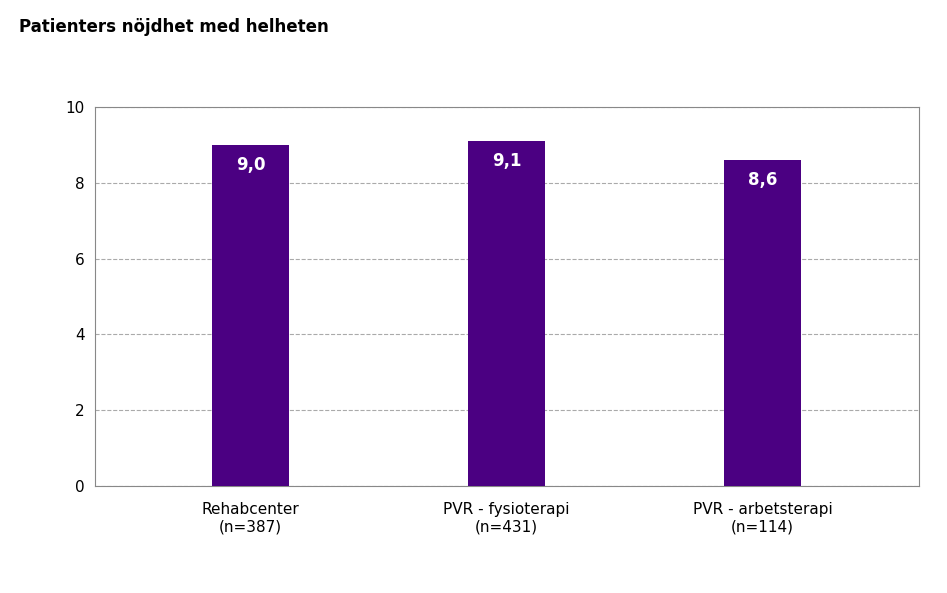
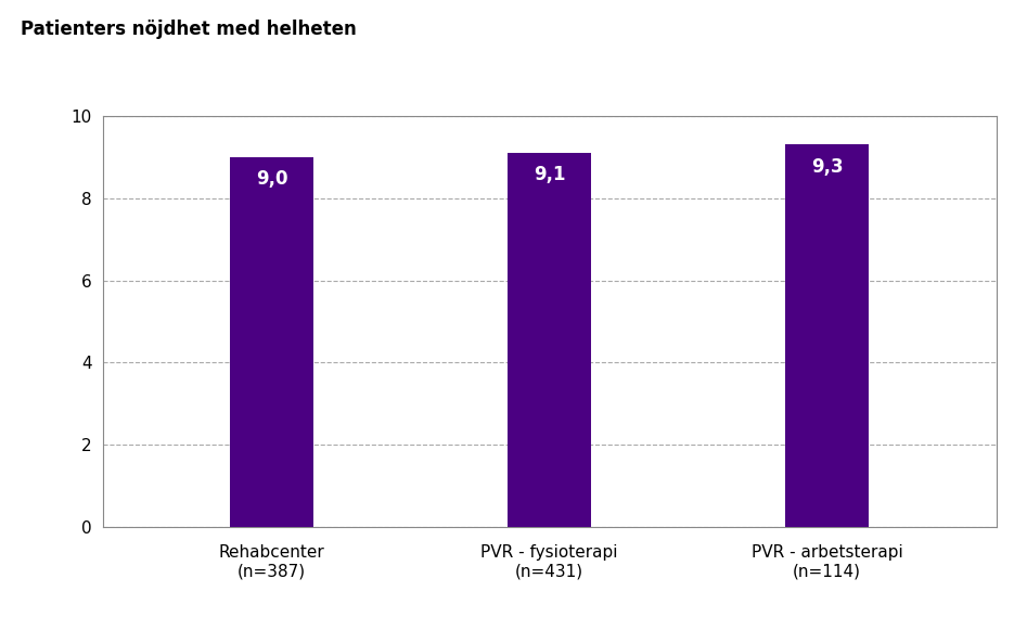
PVR - arbetsterapi (n=114): 8,6 -> 9,3
